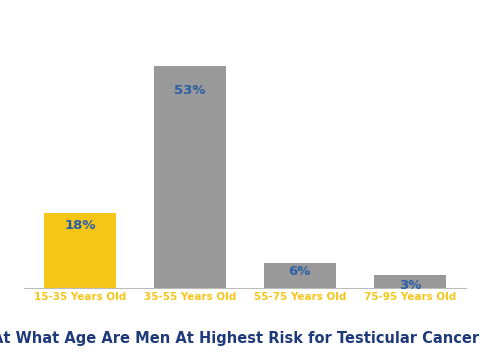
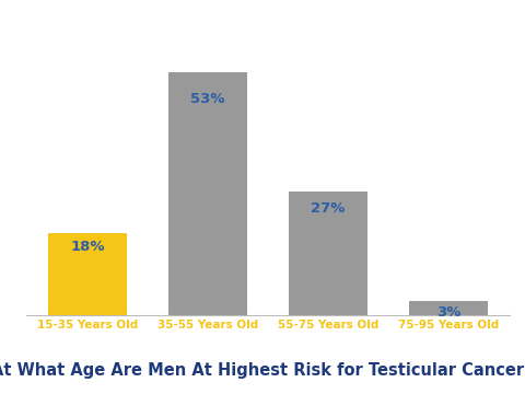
55-75 Years Old: 6% -> 27%
